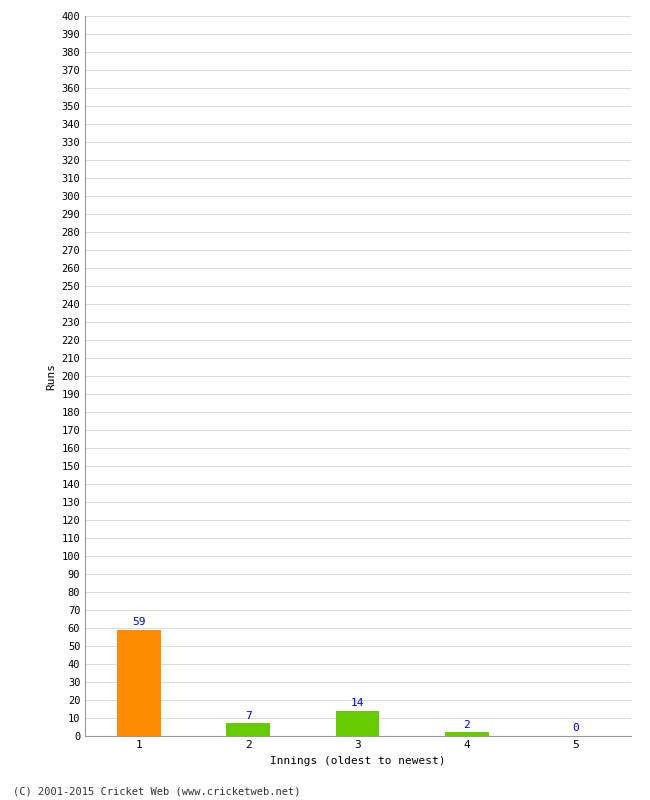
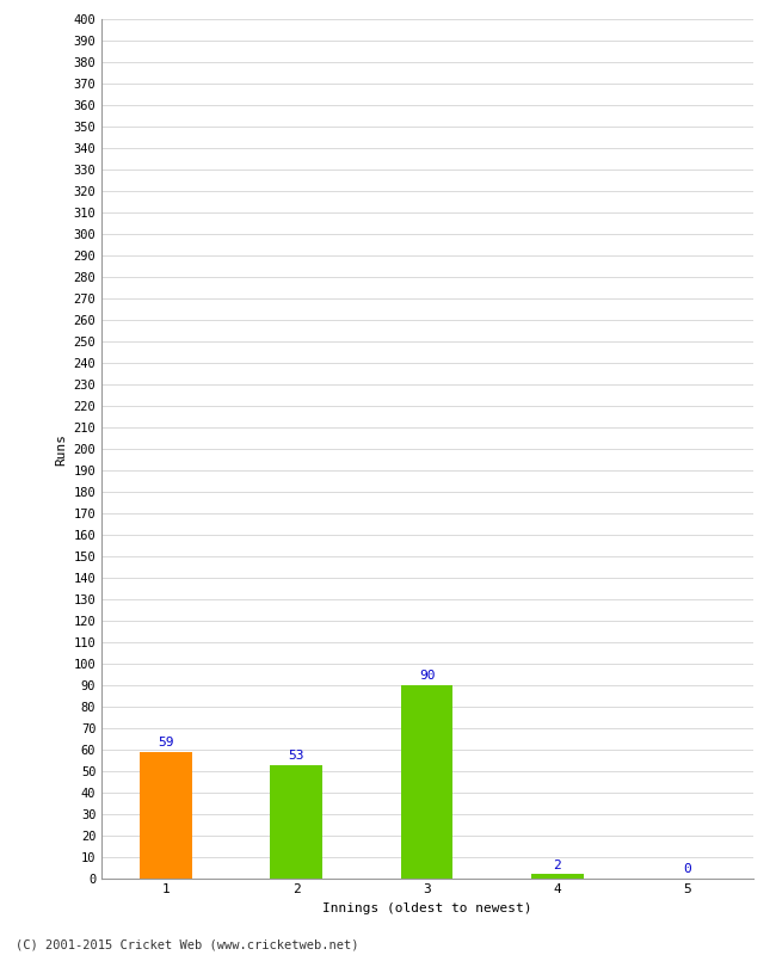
2: 7 -> 53
3: 14 -> 90
